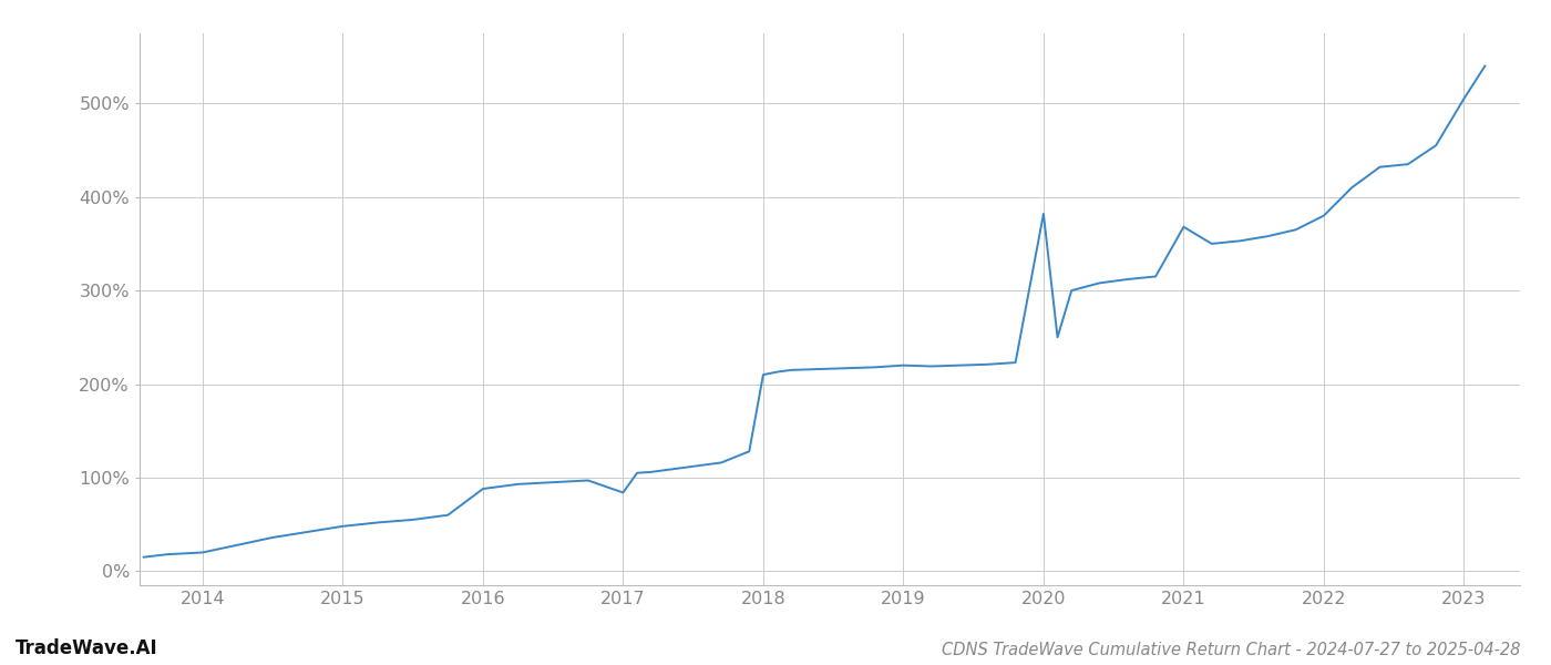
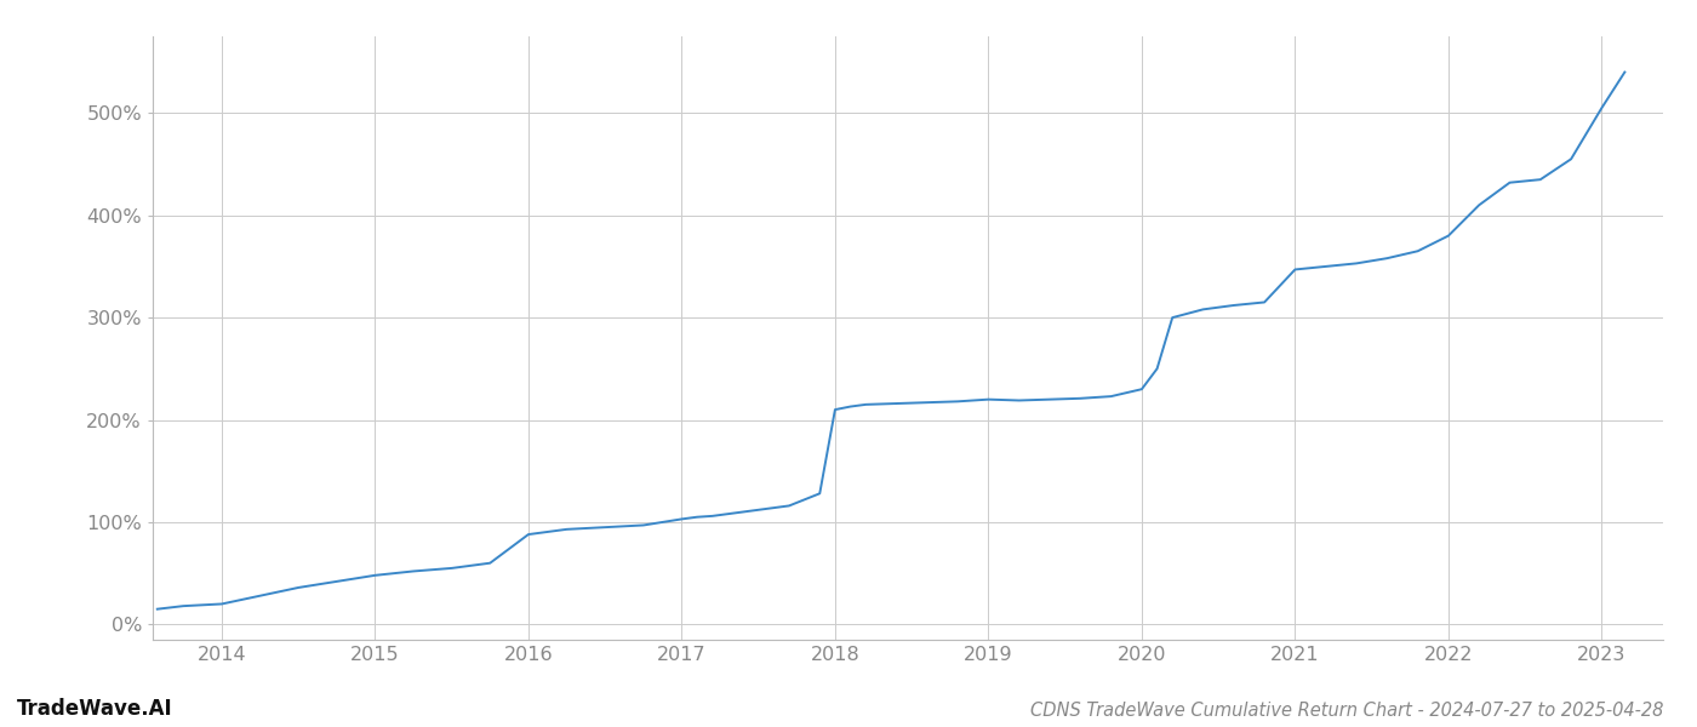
2017: 84% -> 103%
2020: 382% -> 230%
2021: 368% -> 347%
